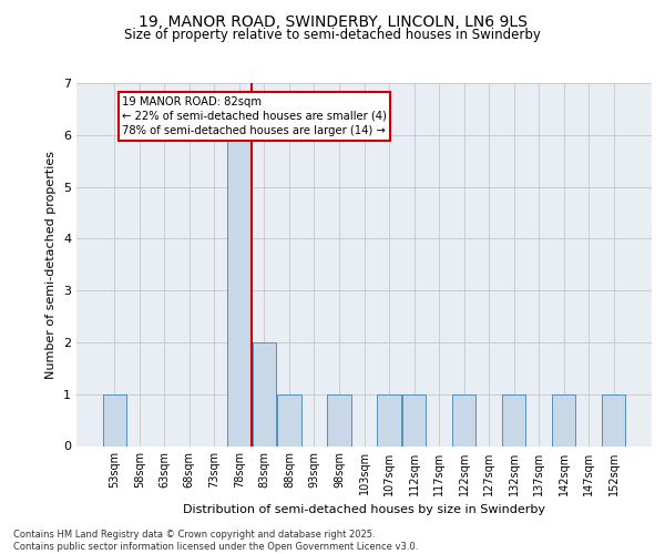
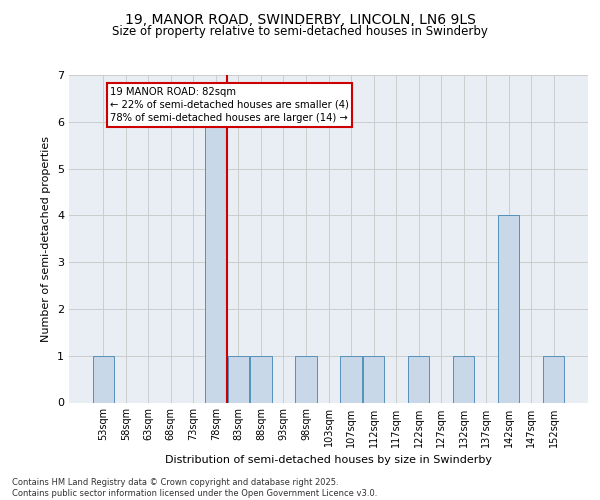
83sqm: 2 -> 1
142sqm: 1 -> 4
